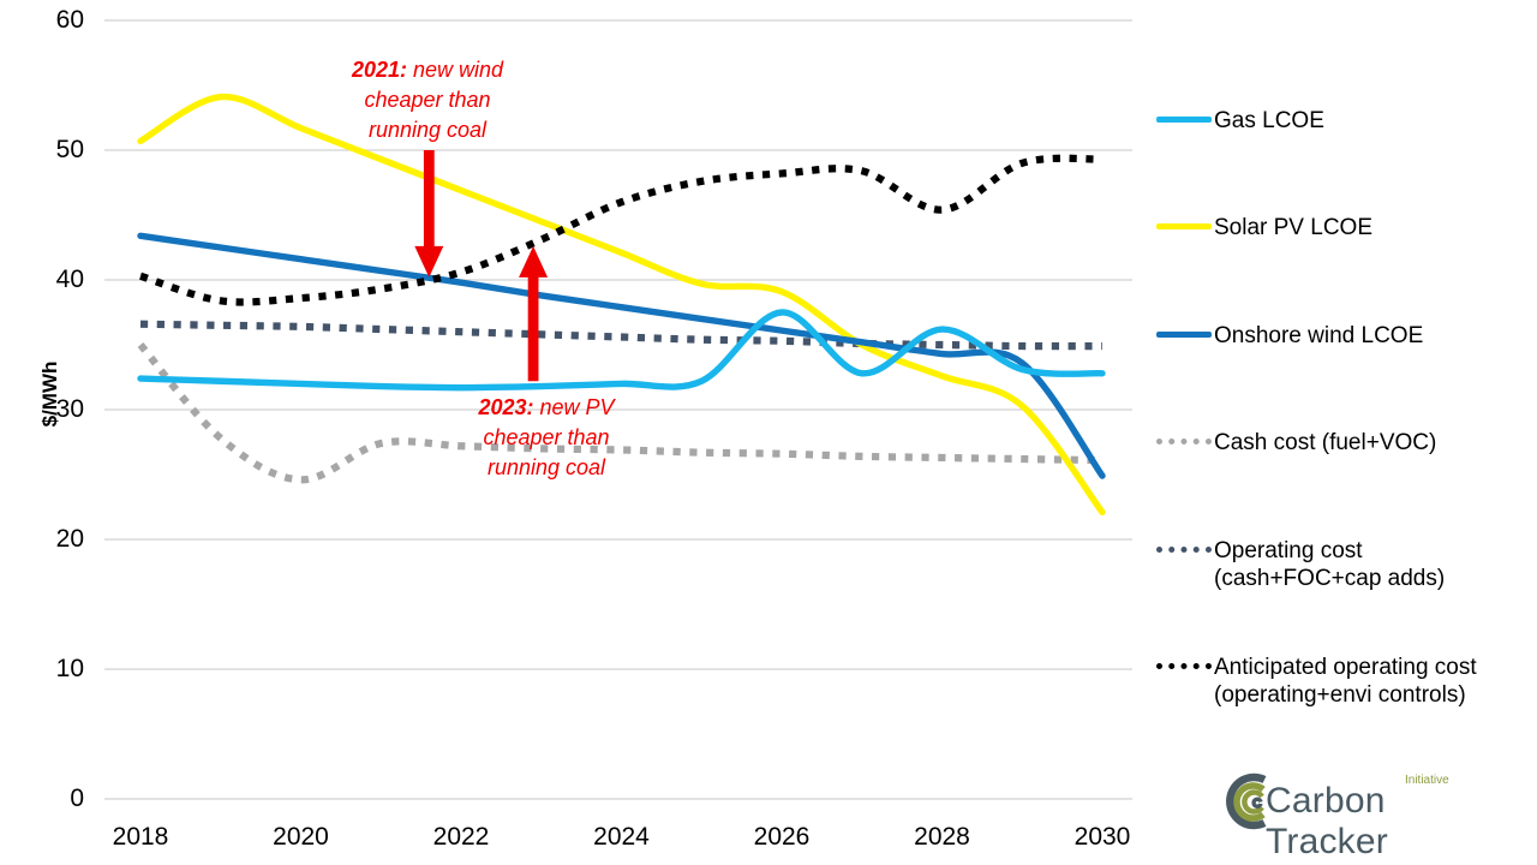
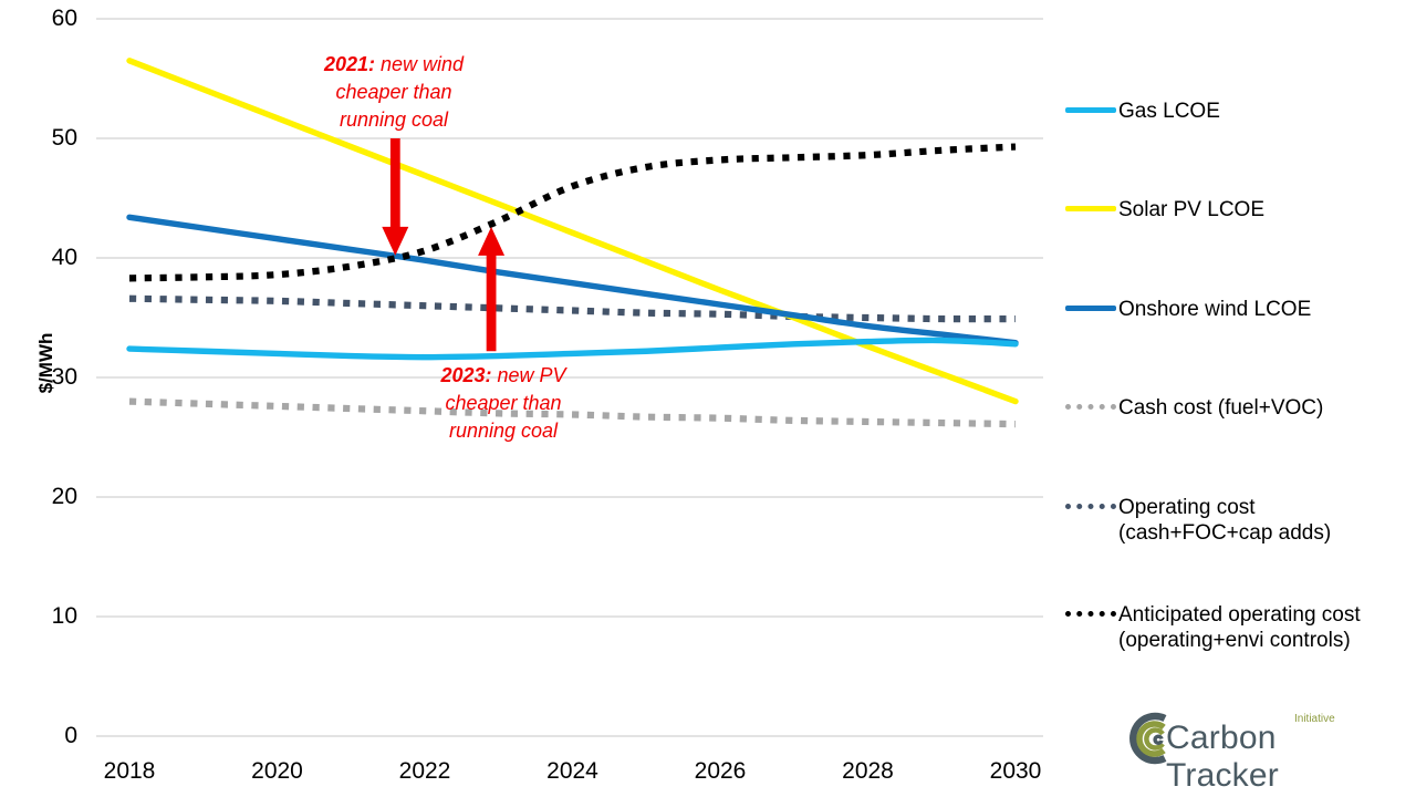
Solar PV LCOE/2018: 50.7 -> 56.5
Cash cost (fuel+VOC)/2018: 35.0 -> 28.0
Anticipated operating cost (operating+envi controls)/2018: 40.3 -> 38.3
Cash cost (fuel+VOC)/2020: 24.6 -> 27.6
Gas LCOE/2026: 37.5 -> 32.5
Solar PV LCOE/2026: 39.1 -> 37.3
Gas LCOE/2028: 36.2 -> 33.0
Anticipated operating cost (operating+envi controls)/2028: 45.4 -> 48.6
Solar PV LCOE/2030: 22.1 -> 28.0
Onshore wind LCOE/2030: 24.9 -> 32.9
